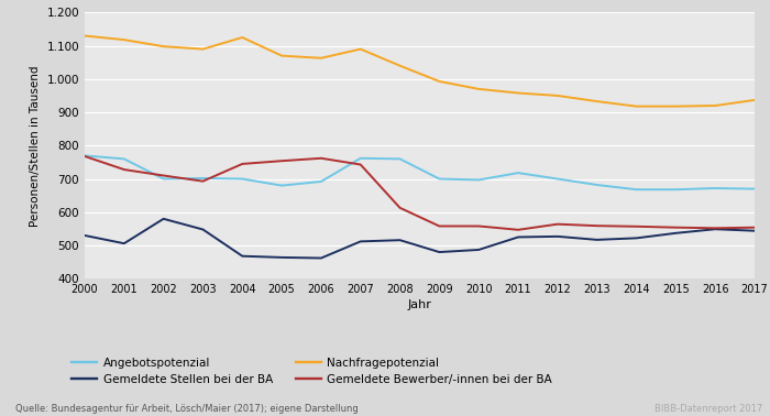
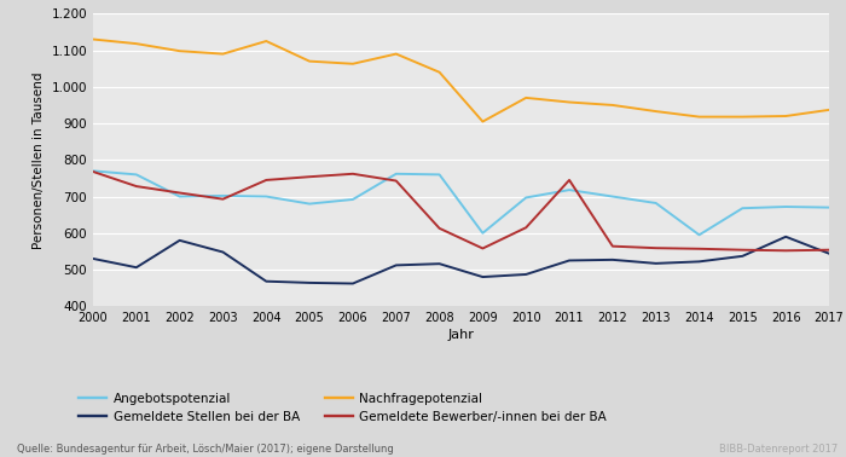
Angebotspotenzial/2009: 700 -> 600
Nachfragepotenzial/2009: 993 -> 905
Gemeldete Bewerber/-innen bei der BA/2010: 558 -> 615
Gemeldete Bewerber/-innen bei der BA/2011: 547 -> 745
Angebotspotenzial/2014: 668 -> 595
Gemeldete Stellen bei der BA/2016: 549 -> 590
